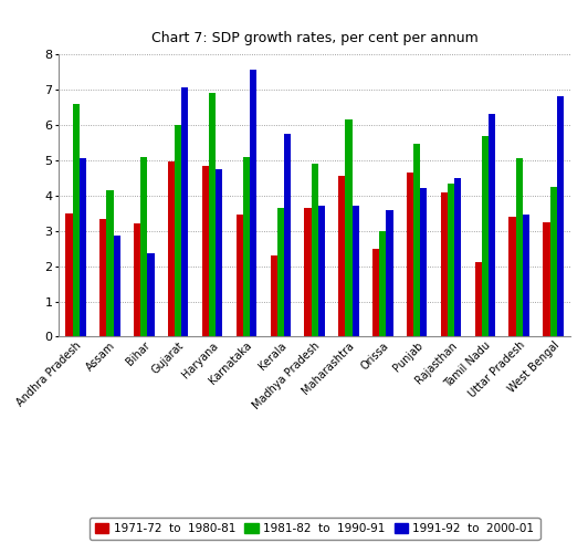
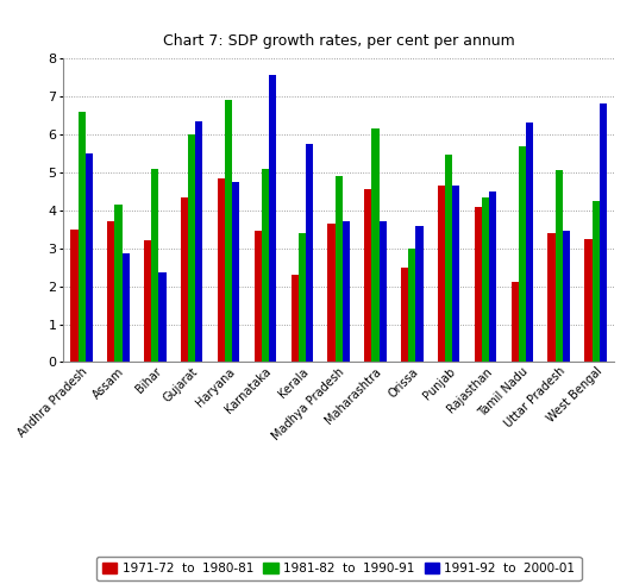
1991-92 to 2000-01/Andhra Pradesh: 5.05 -> 5.50
1971-72 to 1980-81/Assam: 3.35 -> 3.70
1971-72 to 1980-81/Gujarat: 4.95 -> 4.35
1991-92 to 2000-01/Gujarat: 7.05 -> 6.35
1981-82 to 1990-91/Kerala: 3.65 -> 3.40
1991-92 to 2000-01/Punjab: 4.20 -> 4.65
